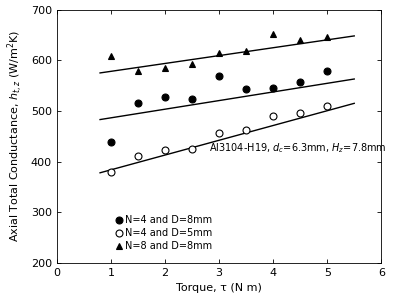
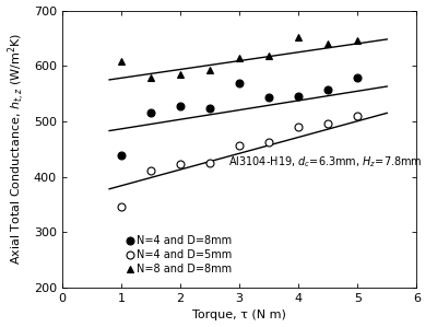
N=4 and D=5mm/1: 380 -> 346
